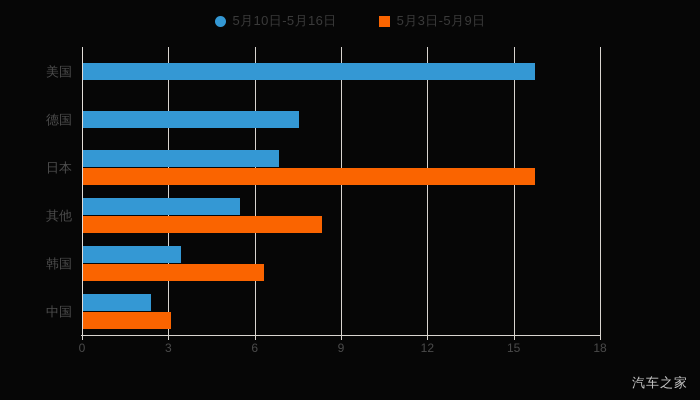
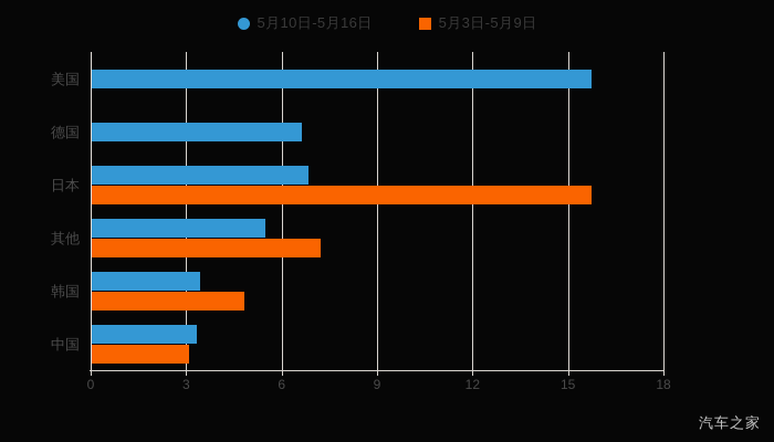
5月10日-5月16日/德国: 7.5 -> 6.6
5月3日-5月9日/其他: 8.3 -> 7.2
5月3日-5月9日/韩国: 6.3 -> 4.8
5月10日-5月16日/中国: 2.4 -> 3.3
